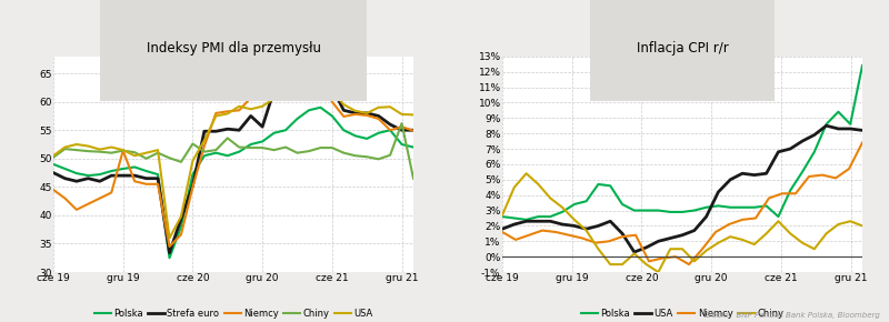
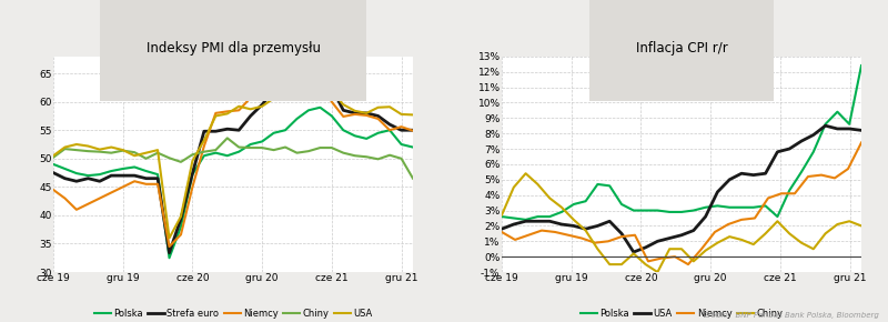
Indeksy PMI dla przemysłu/Niemcy/gru 19: 51.4 -> 45.0
Indeksy PMI dla przemysłu/Strefa euro/cze 20: 45.2 -> 47.4
Indeksy PMI dla przemysłu/Chiny/cze 20: 52.6 -> 50.7
Indeksy PMI dla przemysłu/Strefa euro/gru 20: 55.6 -> 59.5
Indeksy PMI dla przemysłu/Chiny/gru 21: 56.2 -> 50.0
